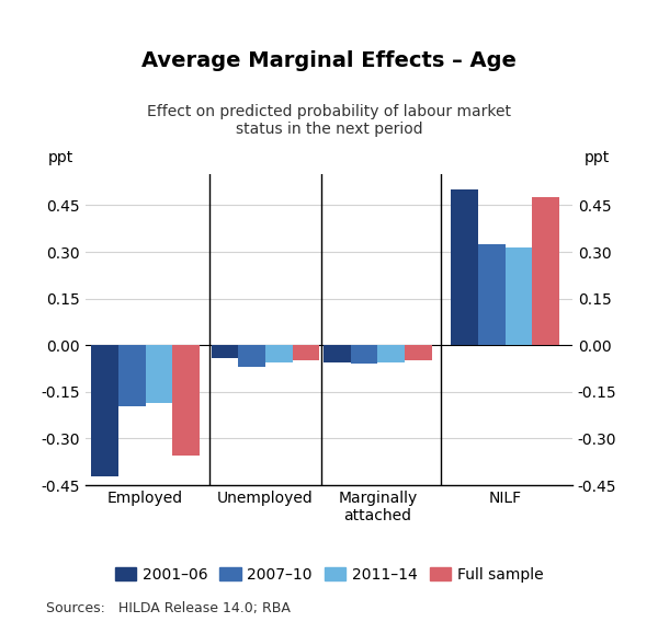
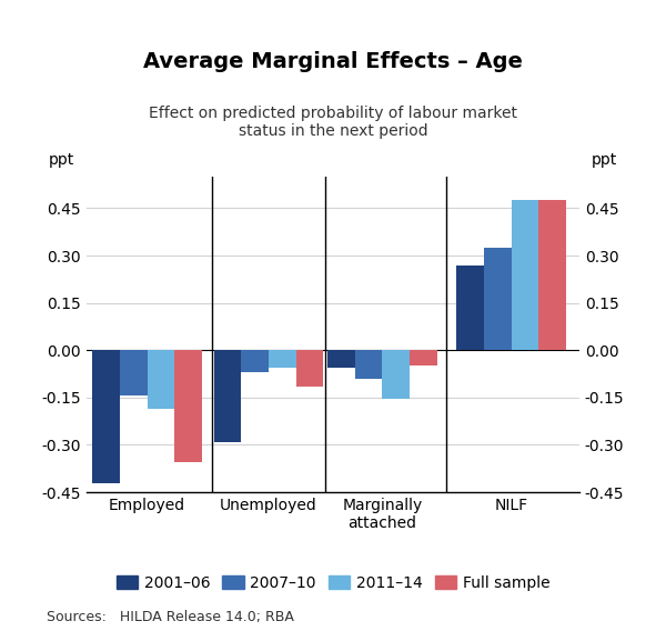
2007–10/Employed: -0.195 -> -0.145
2001–06/Unemployed: -0.040 -> -0.290
Full sample/Unemployed: -0.050 -> -0.115
2007–10/Marginally attached: -0.060 -> -0.090
2011–14/Marginally attached: -0.055 -> -0.155
2001–06/NILF: 0.500 -> 0.270
2011–14/NILF: 0.315 -> 0.475
